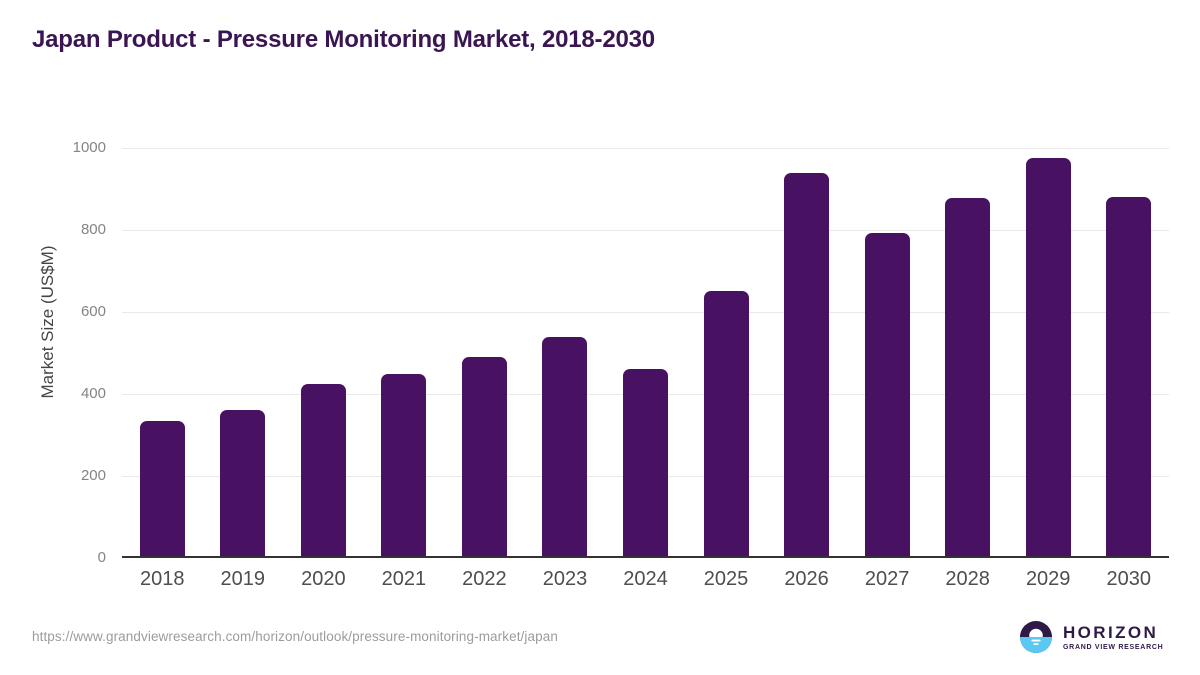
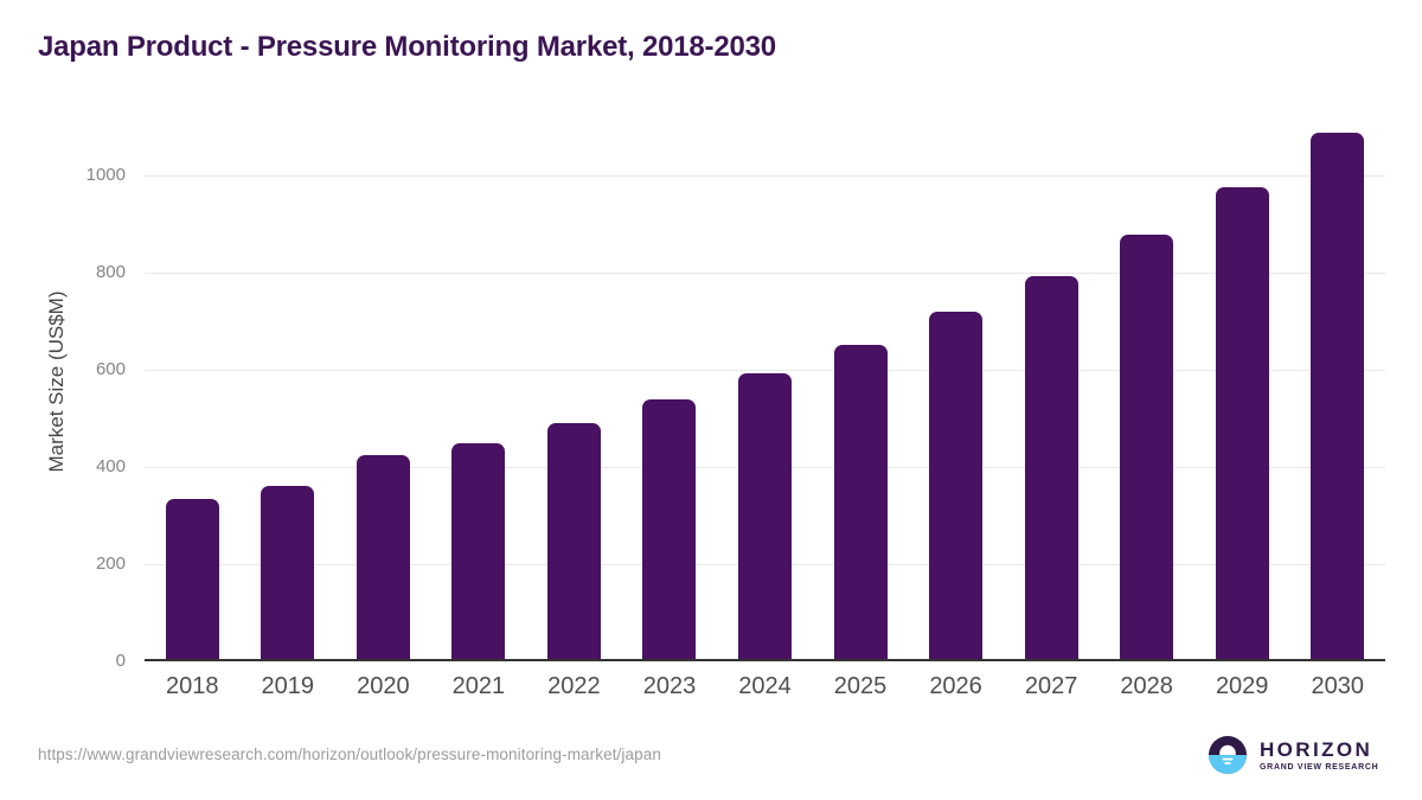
2024: 460 -> 590
2026: 940 -> 720
2030: 880 -> 1090
